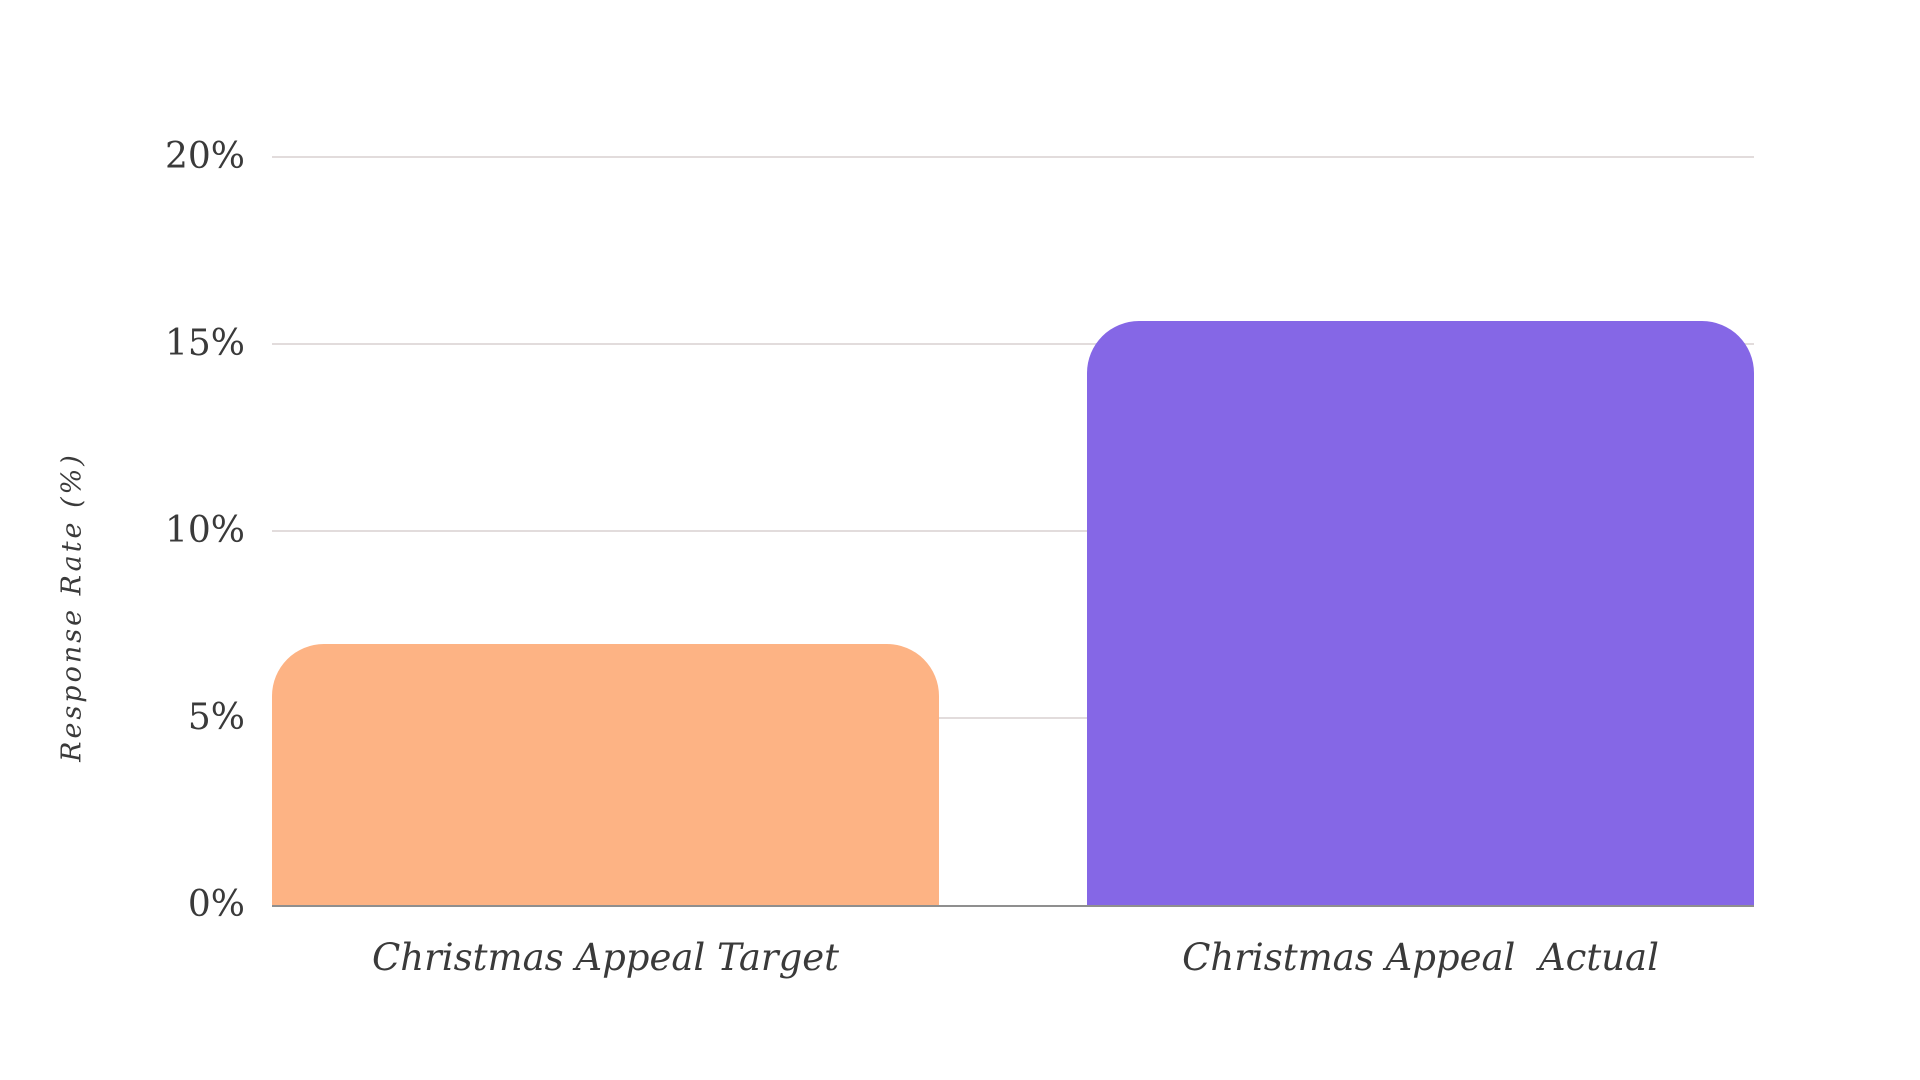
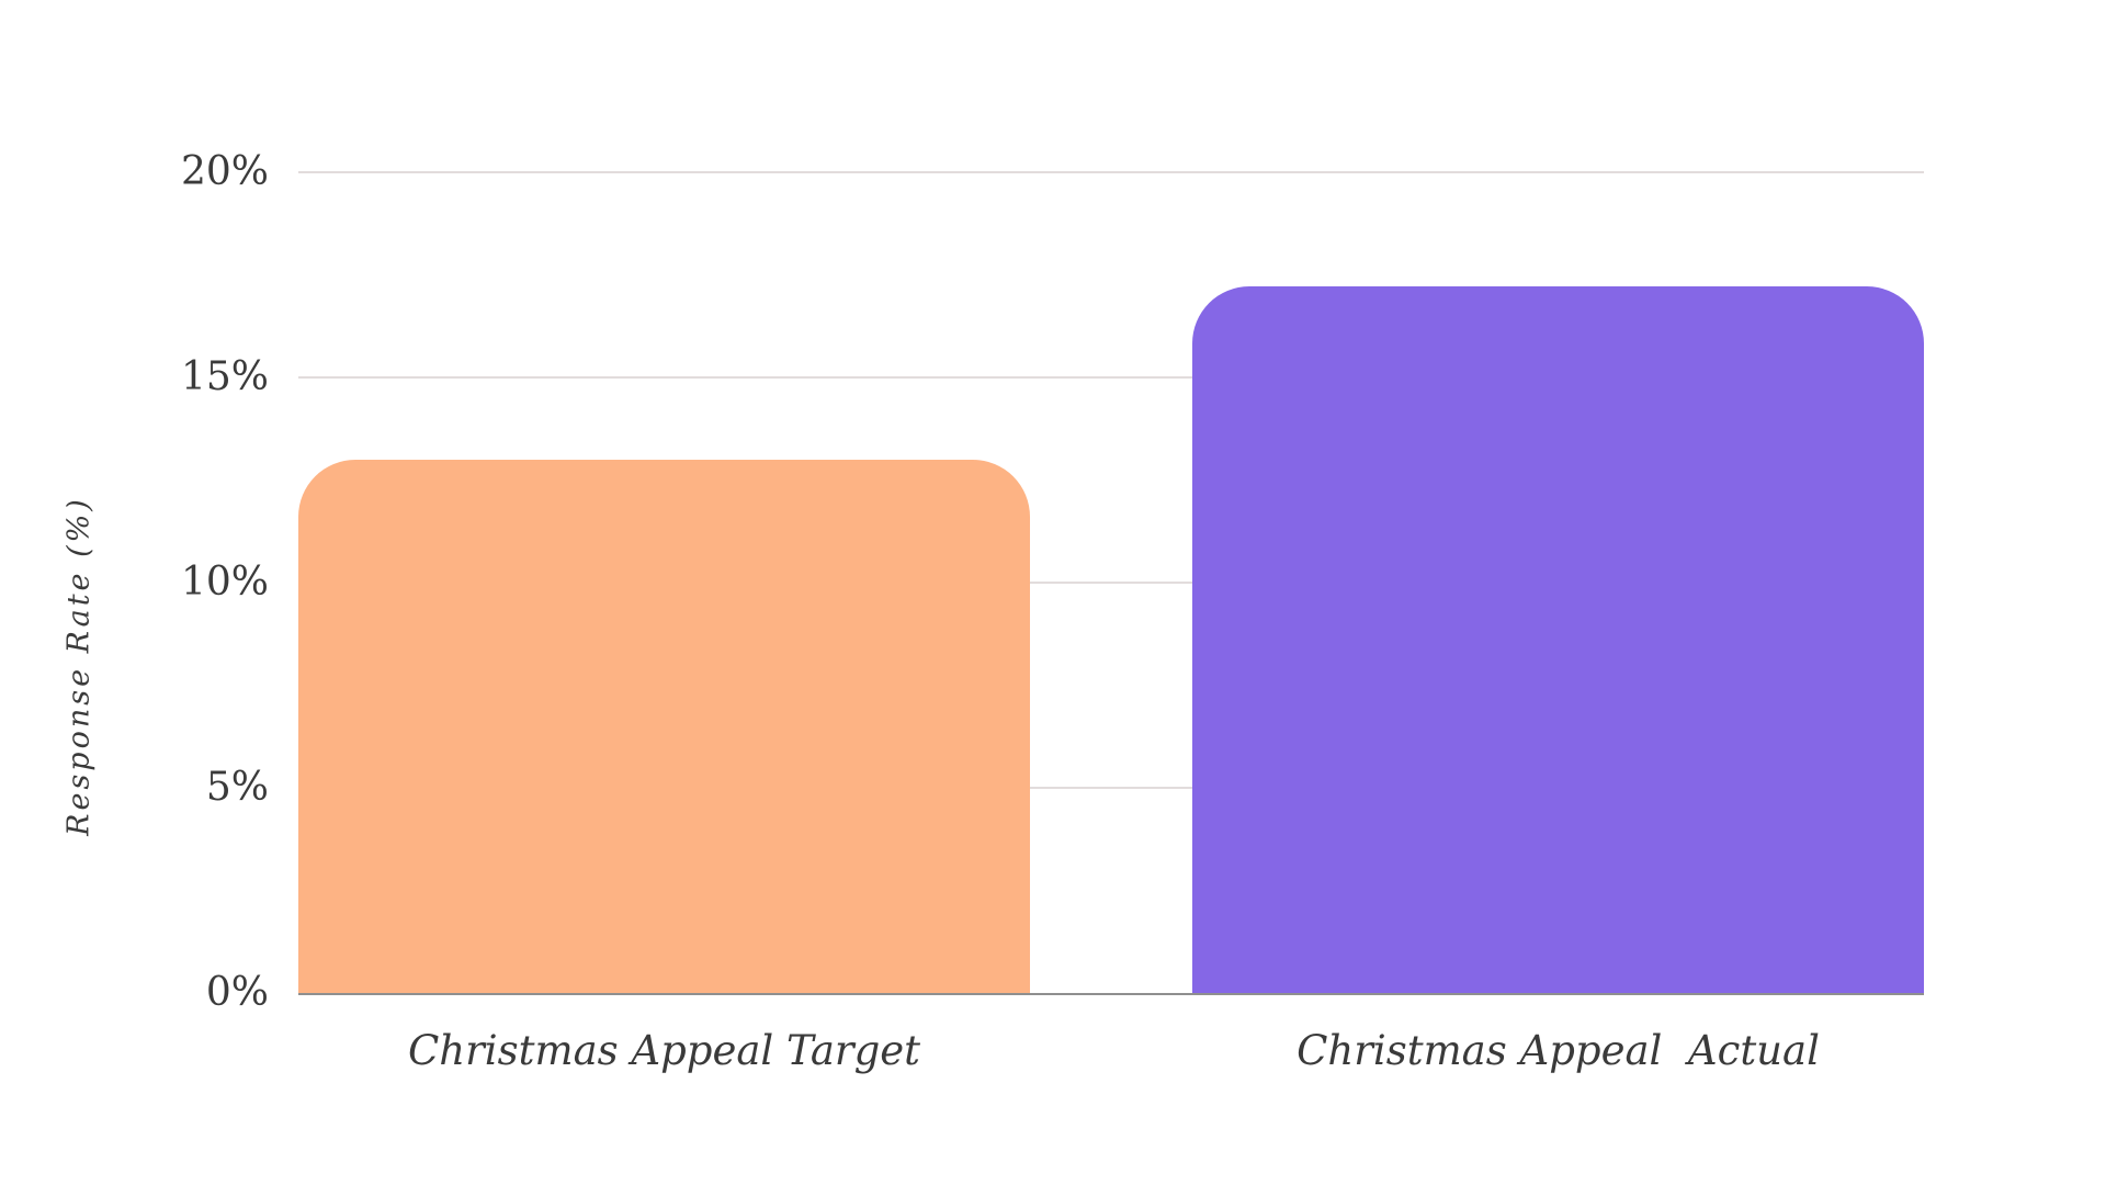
Christmas Appeal Target: 7.0% -> 13.0%
Christmas Appeal Actual: 15.6% -> 17.2%
